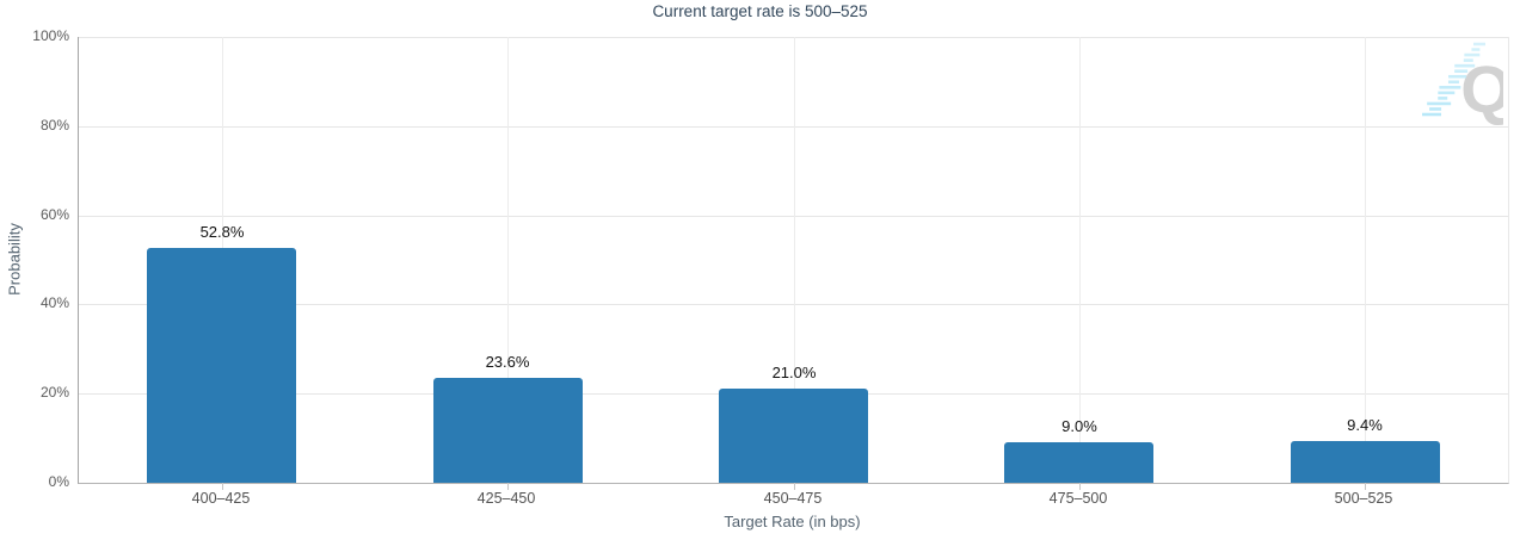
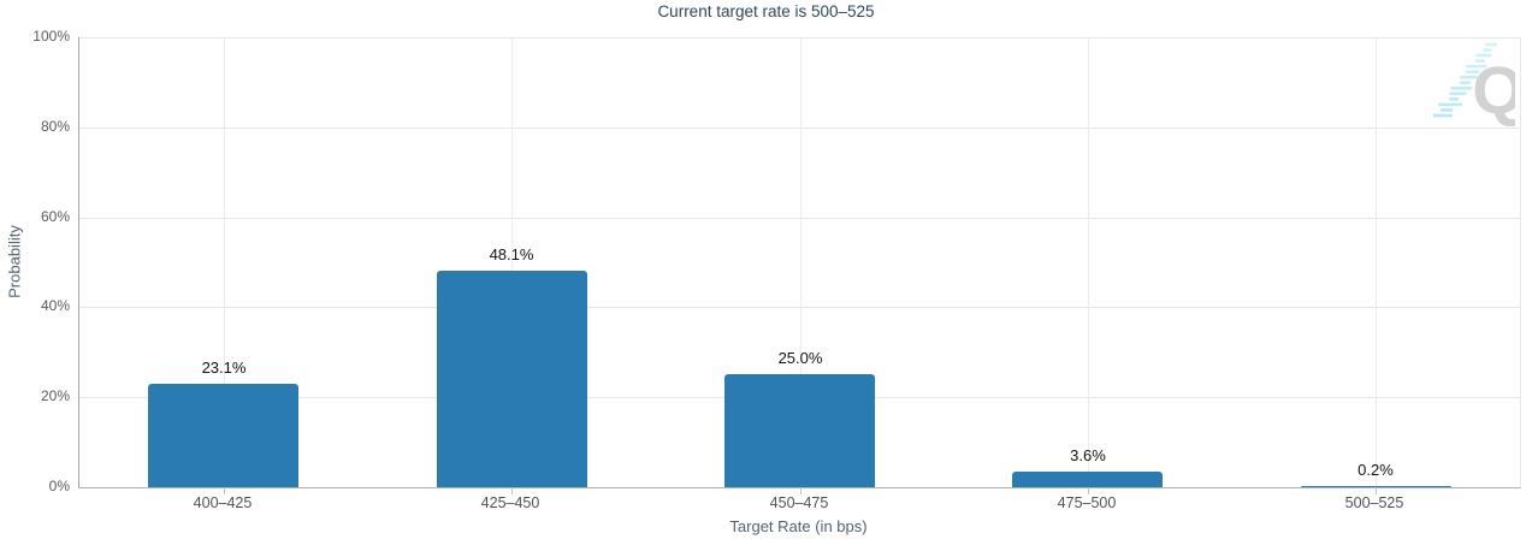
400–425: 52.8% -> 23.1%
425–450: 23.6% -> 48.1%
450–475: 21.0% -> 25.0%
475–500: 9.0% -> 3.6%
500–525: 9.4% -> 0.2%
